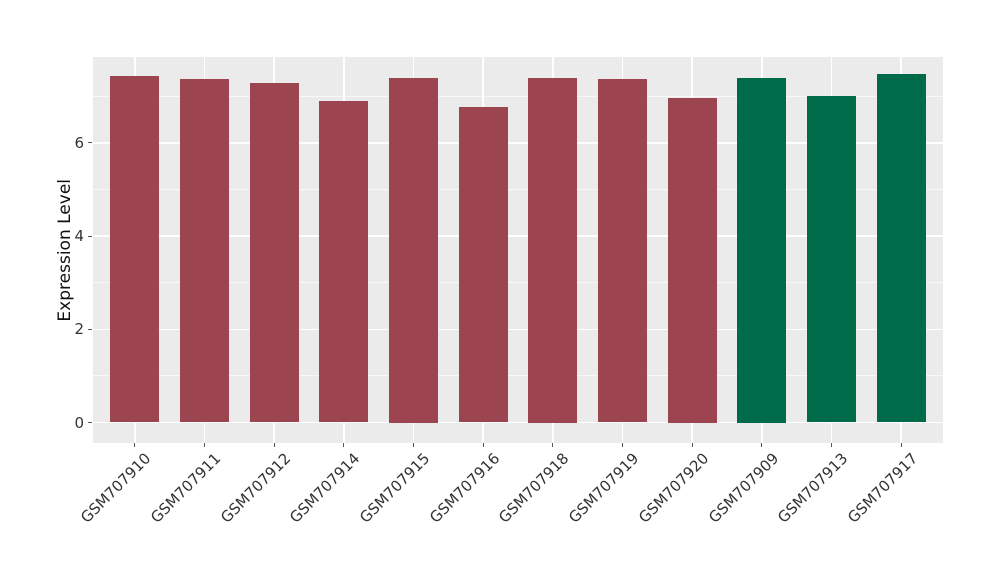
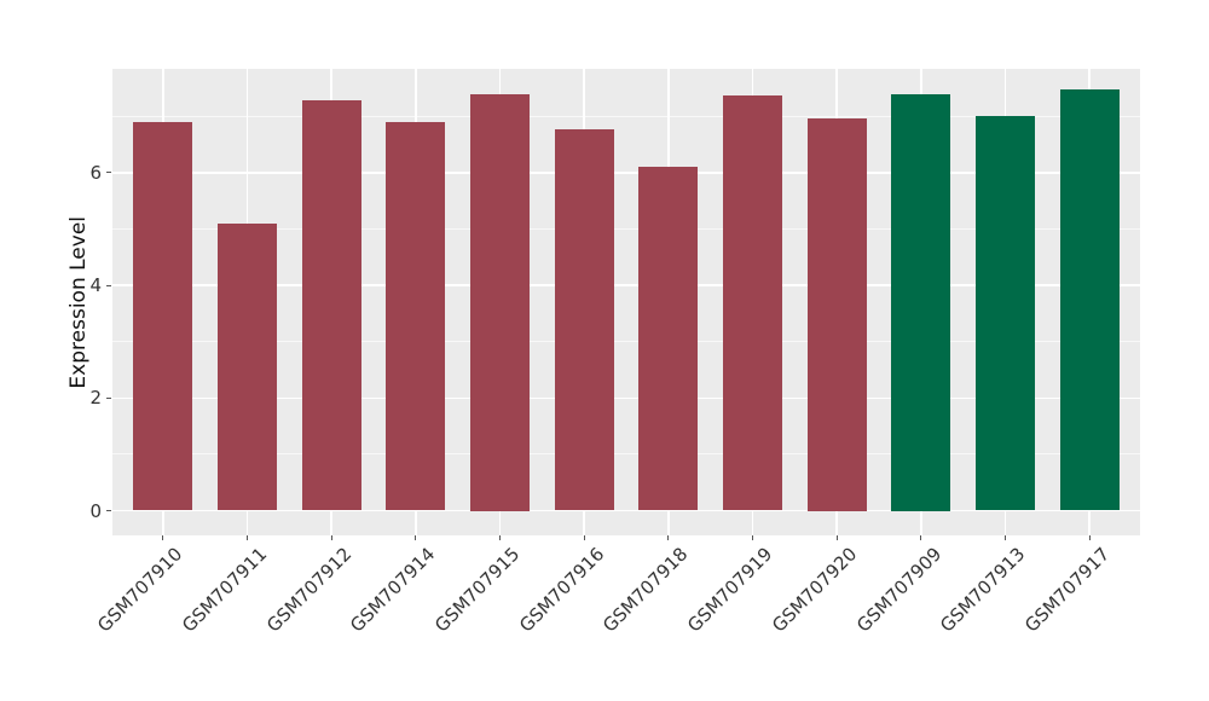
GSM707910: 7.4 -> 6.9
GSM707911: 7.4 -> 5.1
GSM707918: 7.4 -> 6.1
